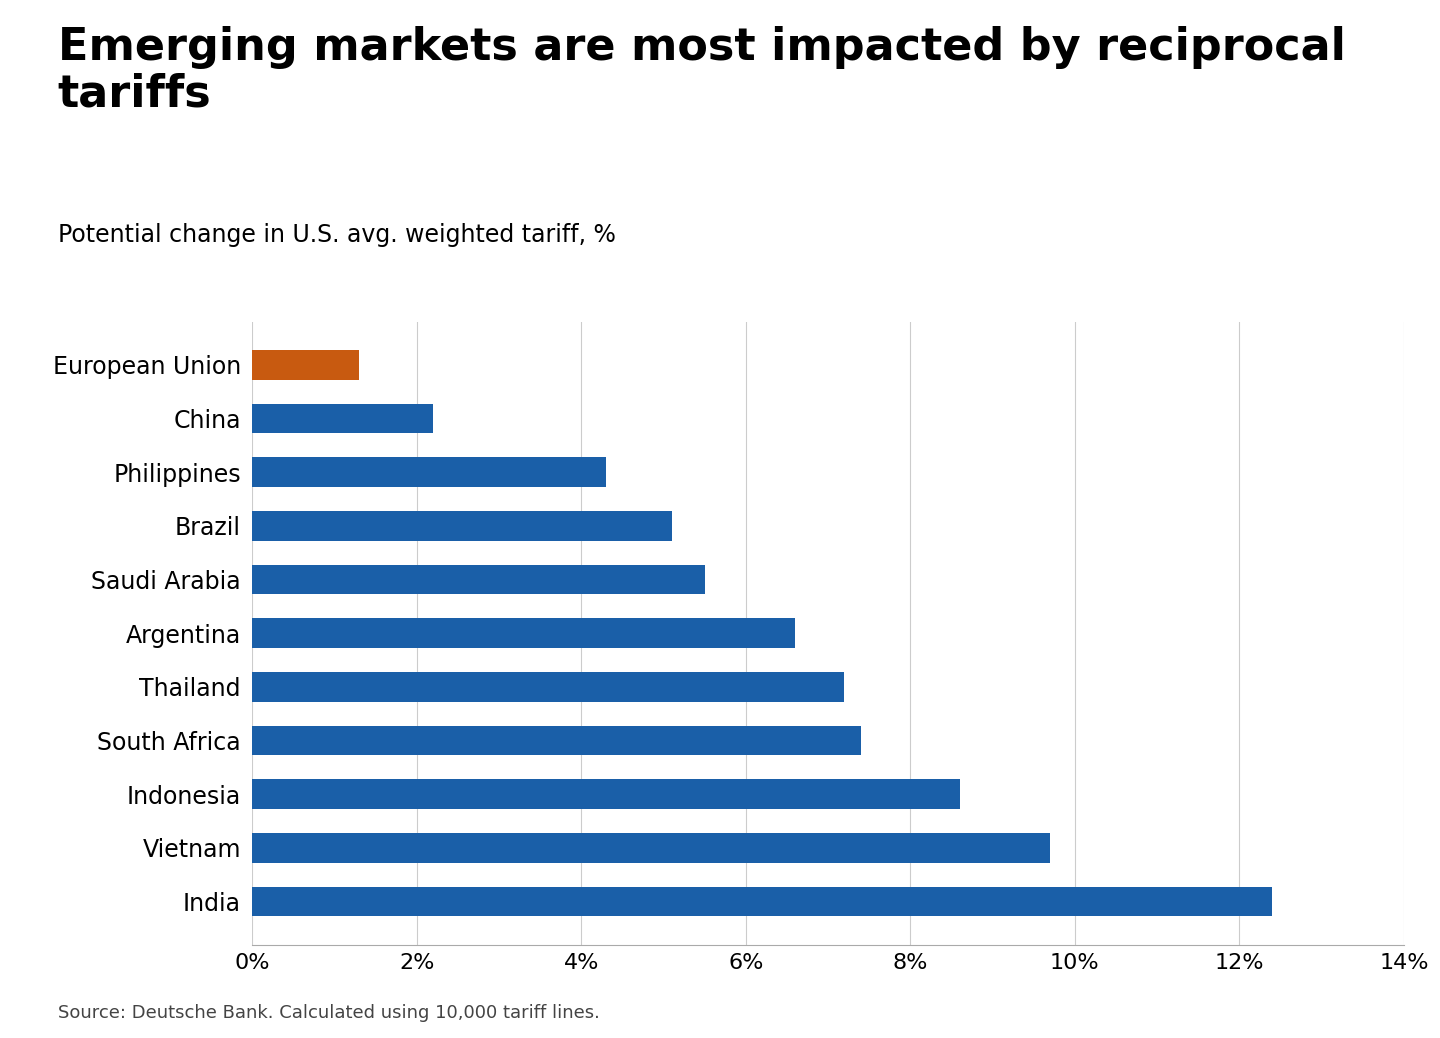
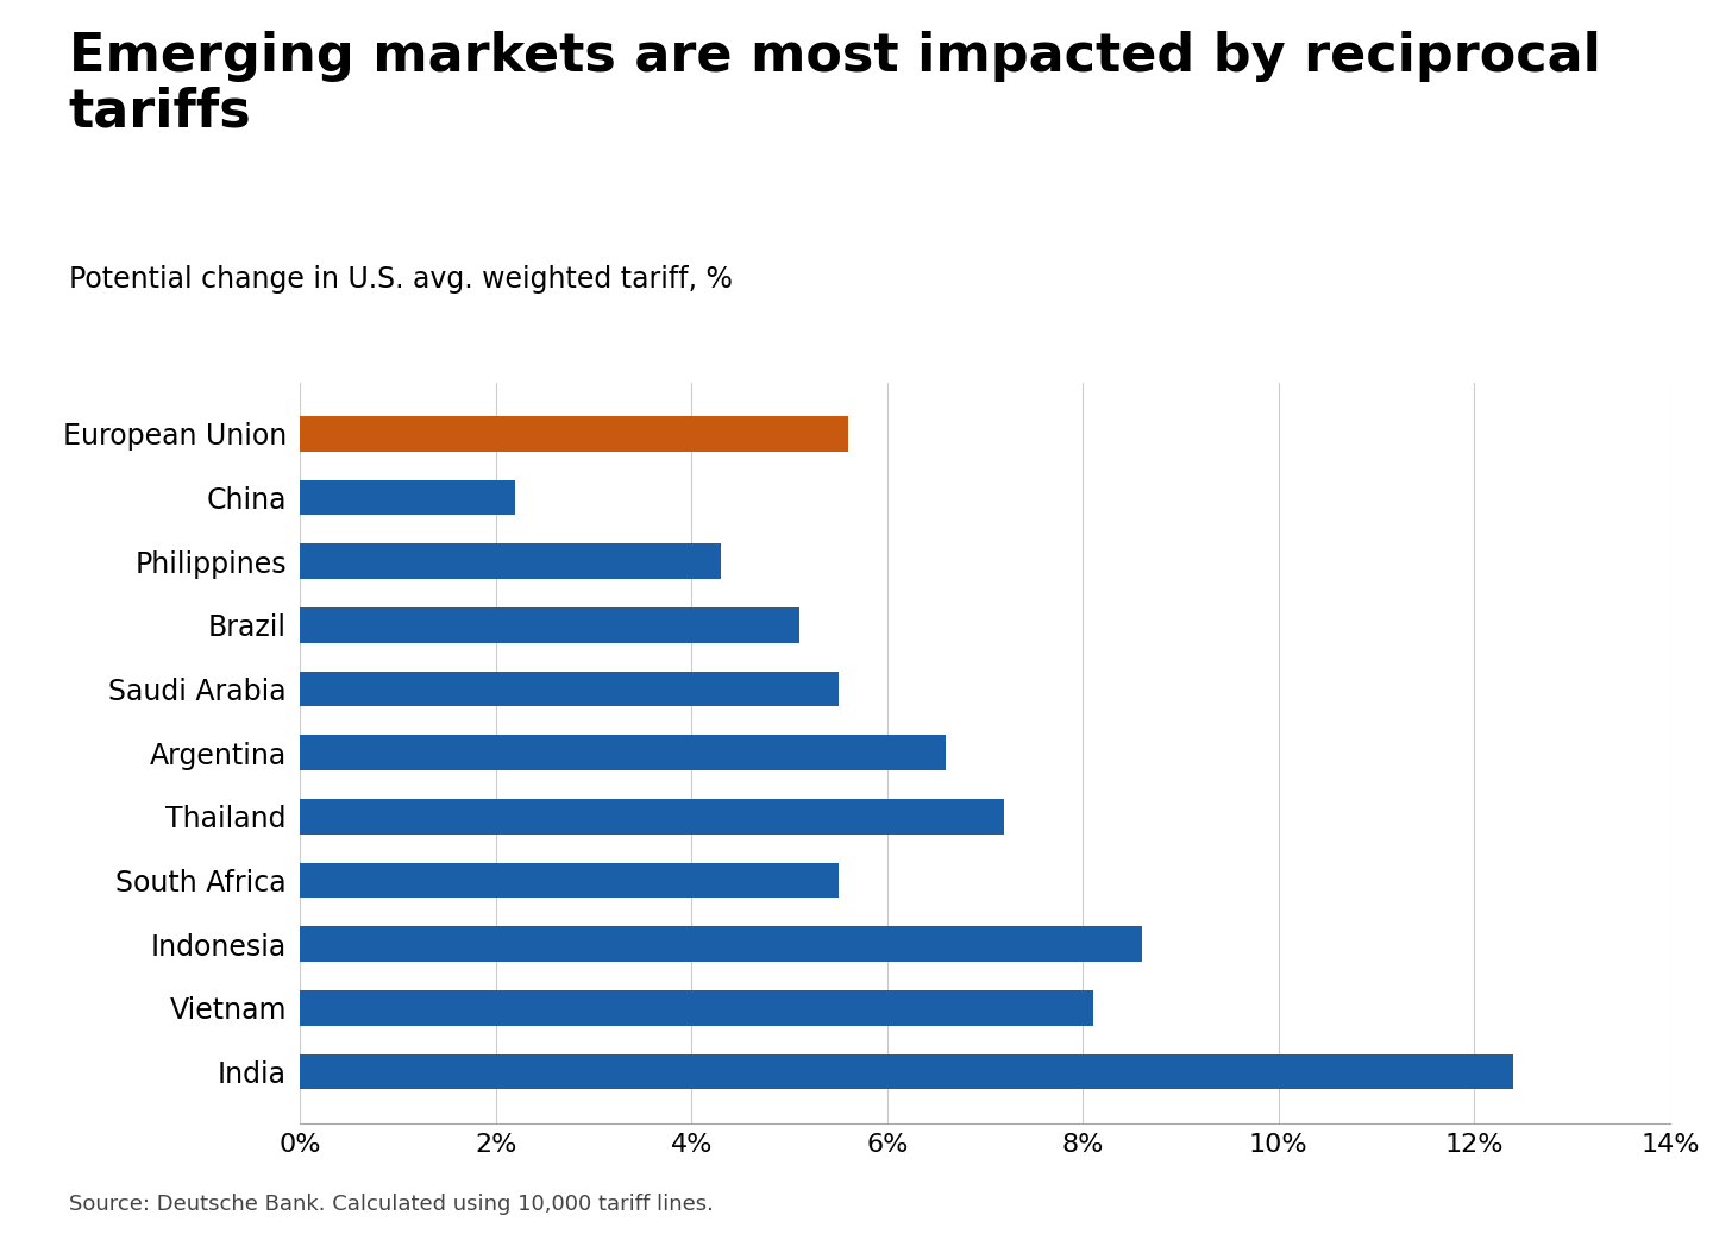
European Union: 1.3% -> 5.6%
South Africa: 7.4% -> 5.5%
Vietnam: 9.7% -> 8.1%
